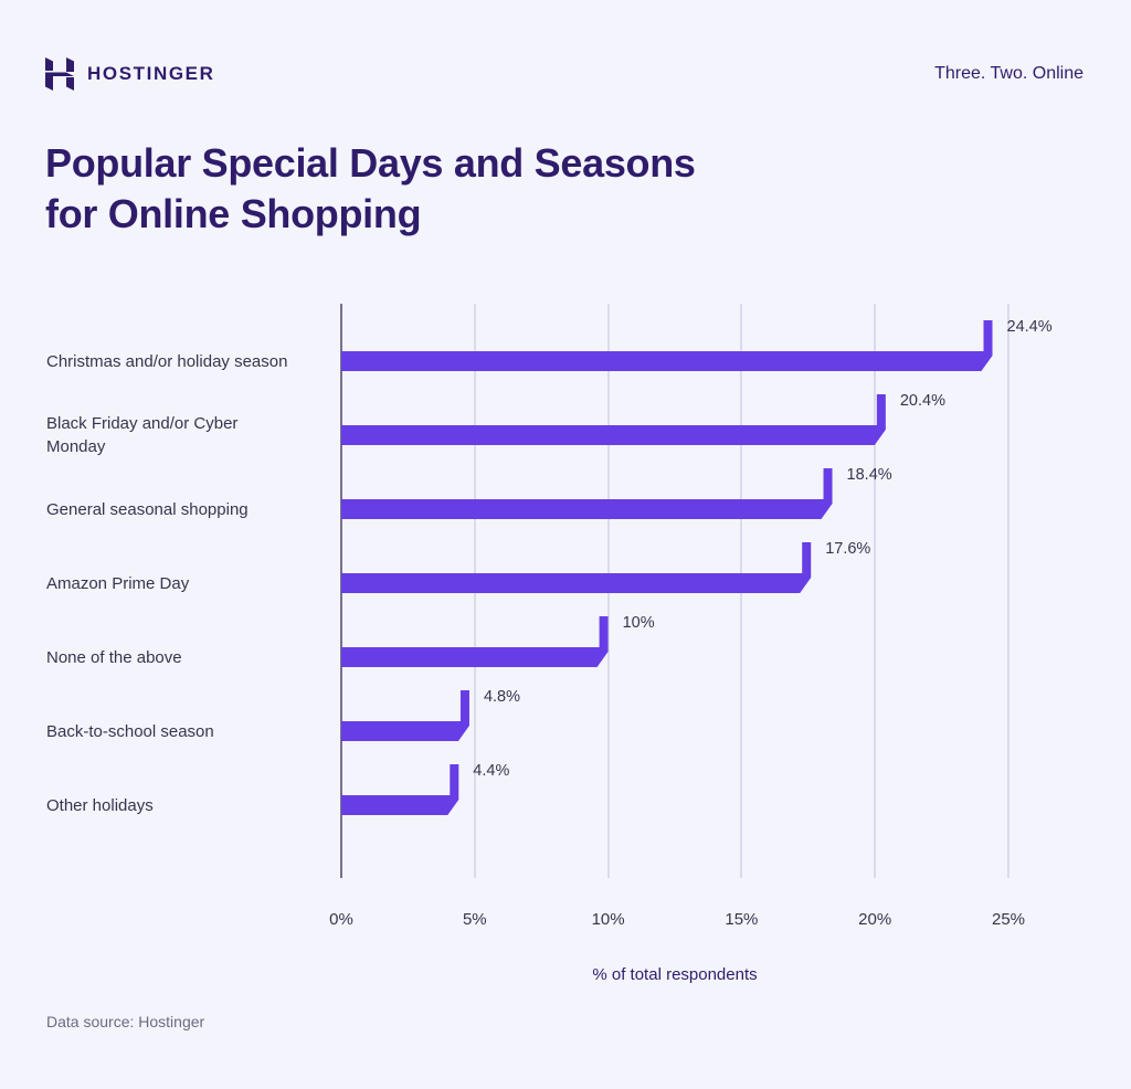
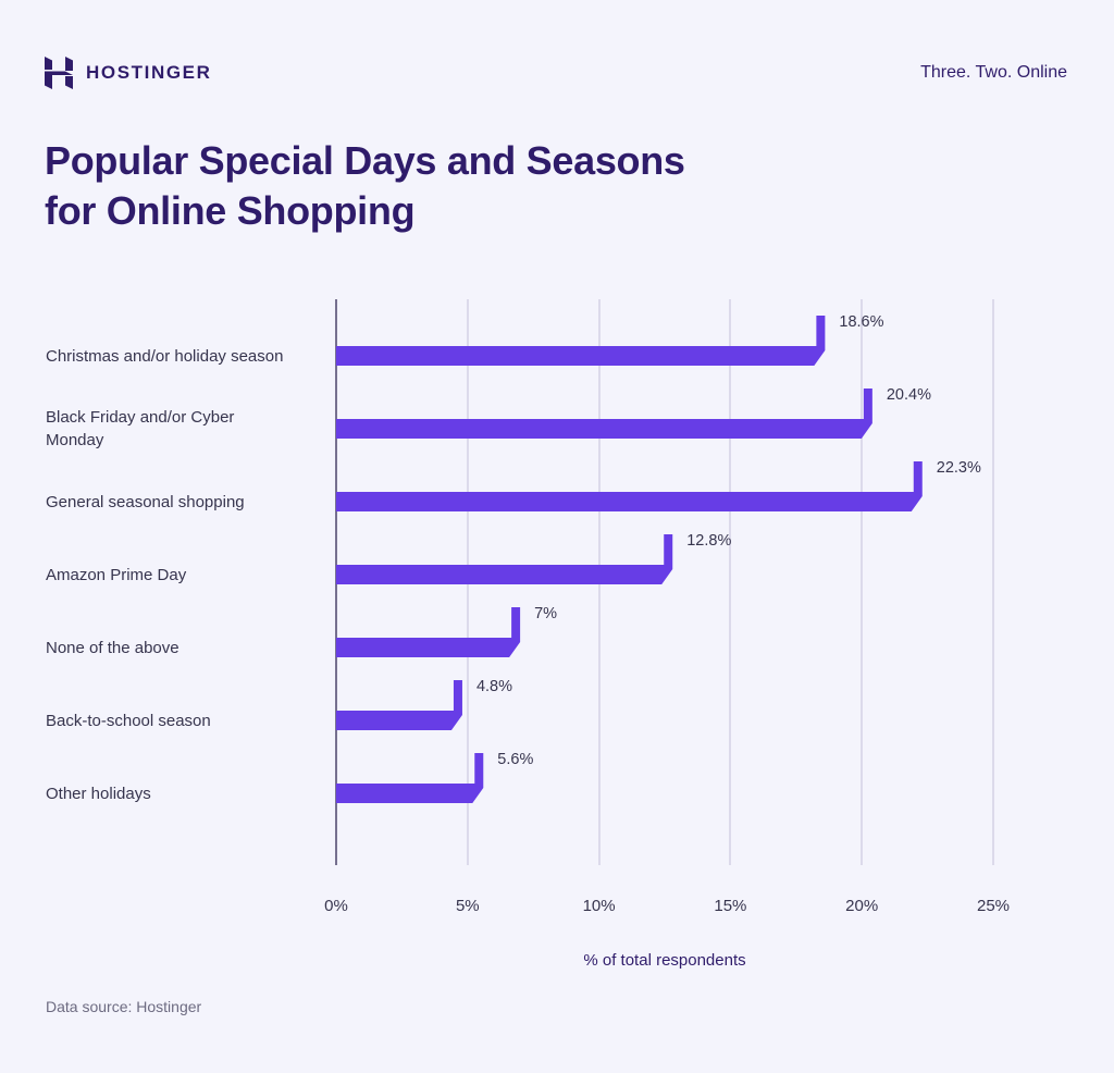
Christmas and/or holiday season: 24.4% -> 18.6%
General seasonal shopping: 18.4% -> 22.3%
Amazon Prime Day: 17.6% -> 12.8%
None of the above: 10% -> 7%
Other holidays: 4.4% -> 5.6%
